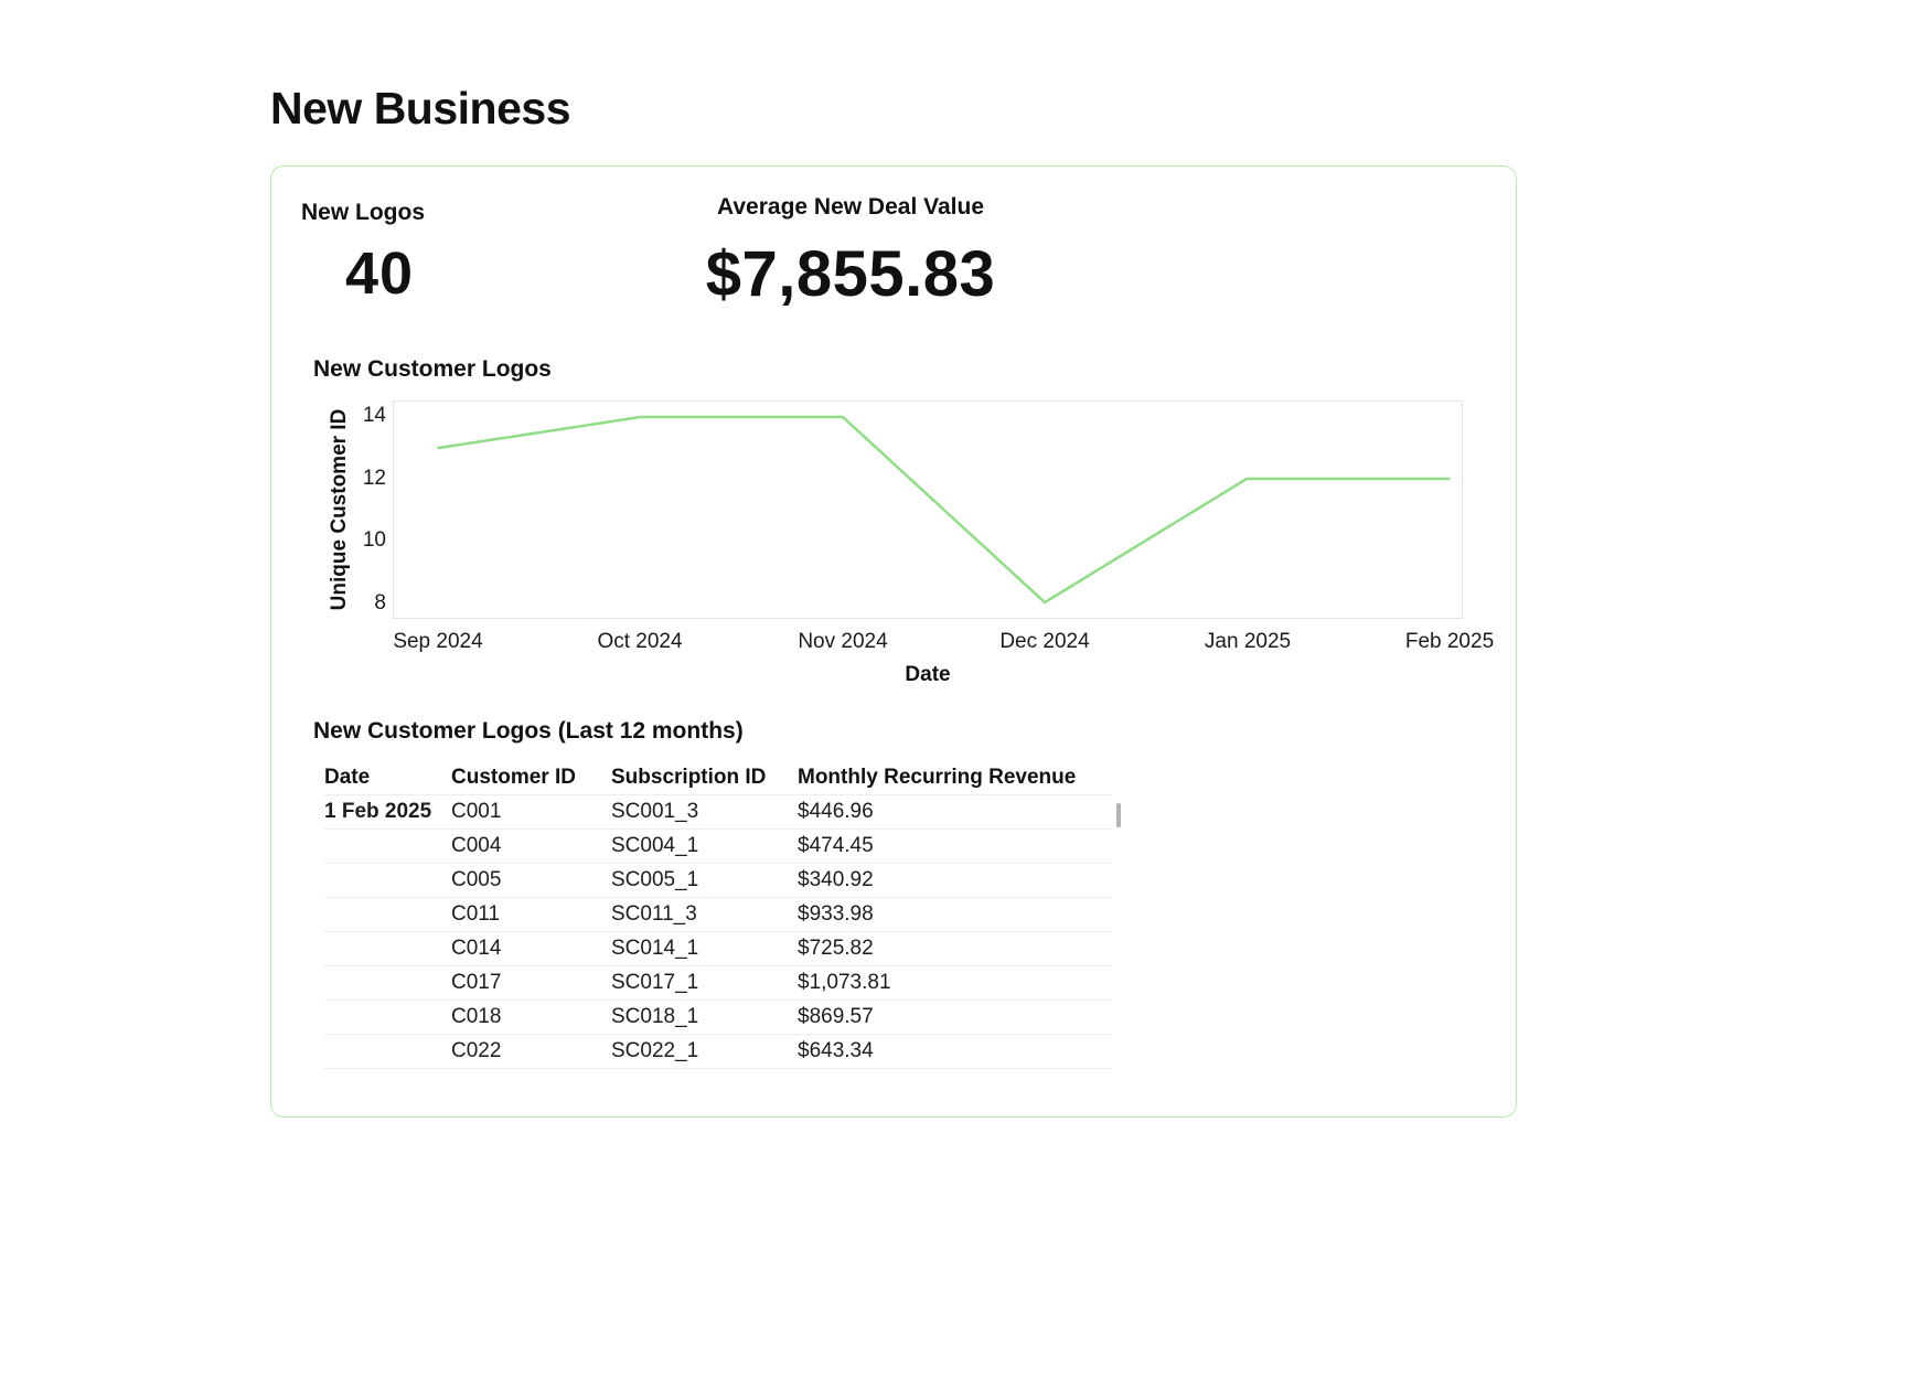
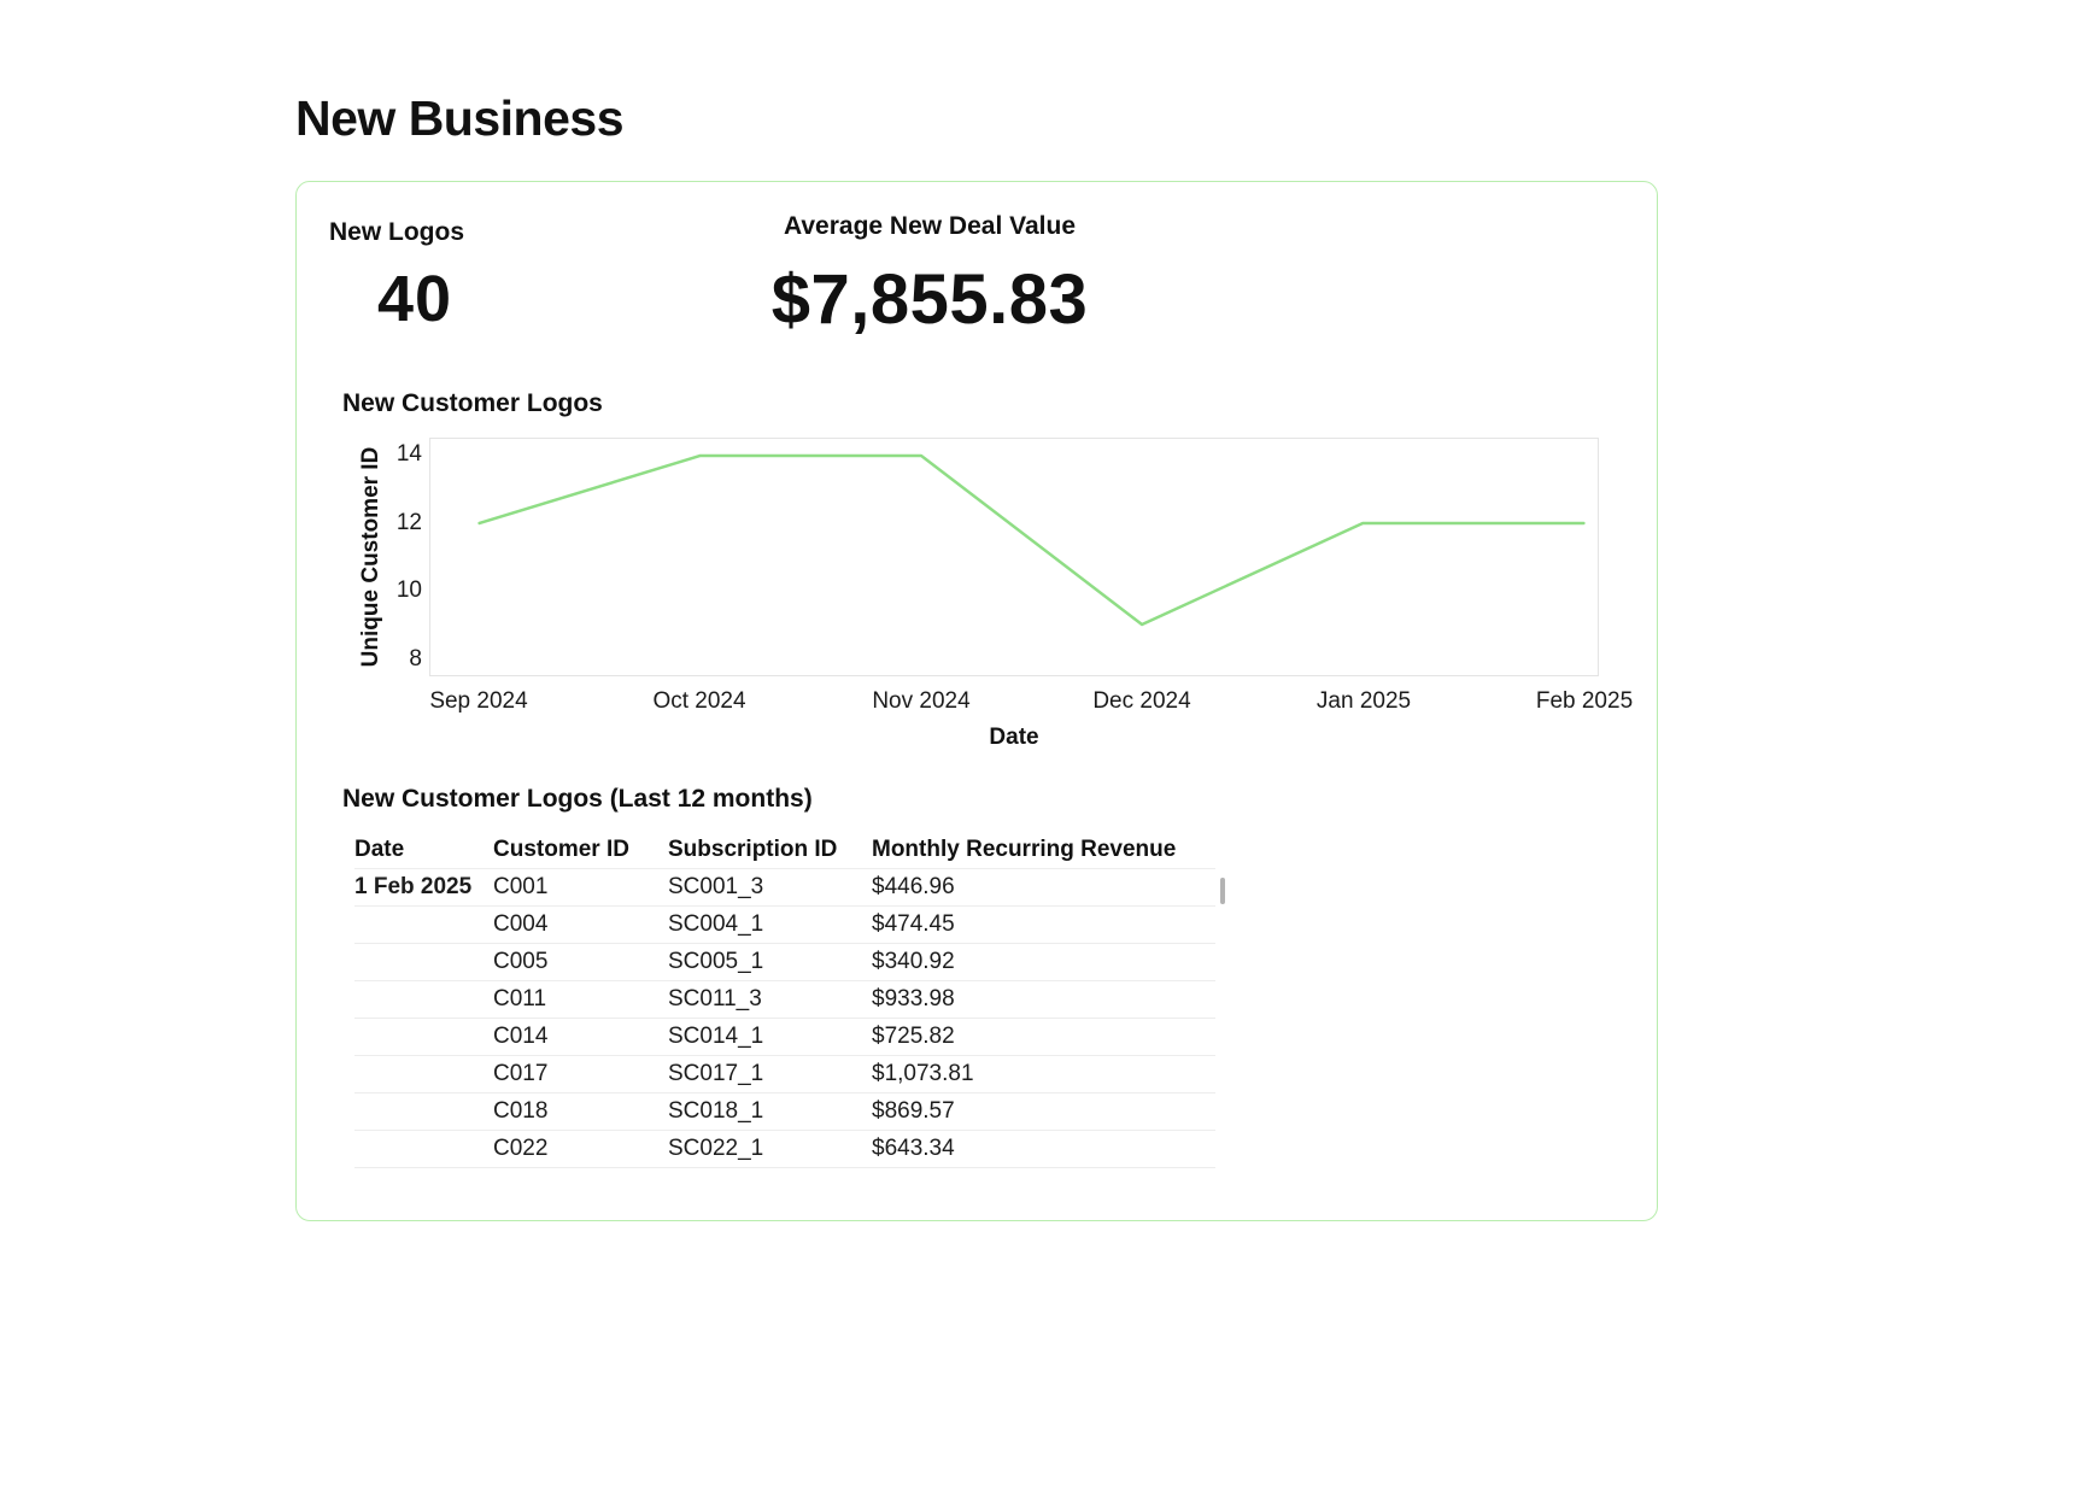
Sep 2024: 13 -> 12
Dec 2024: 8 -> 9
